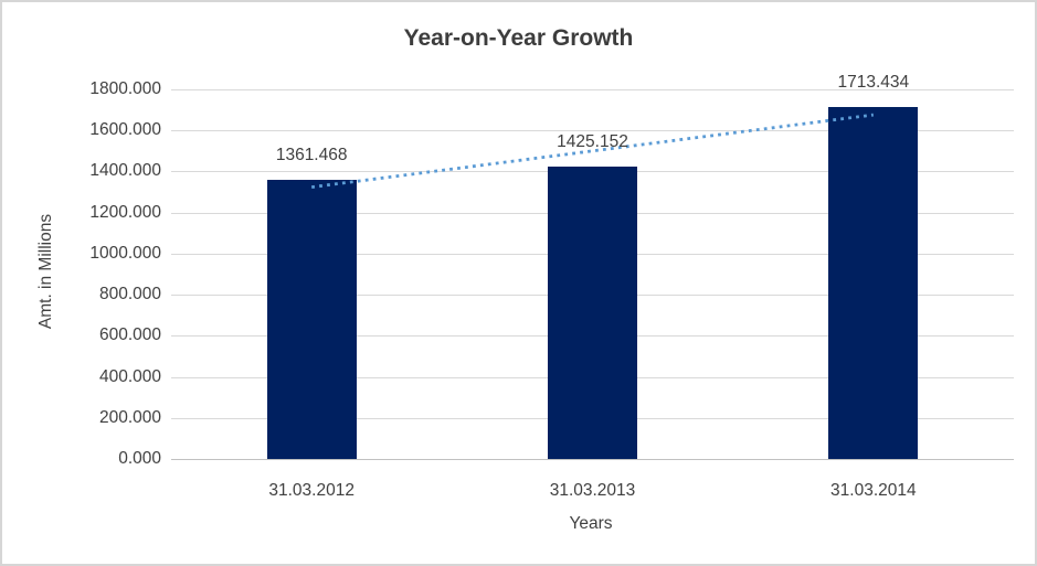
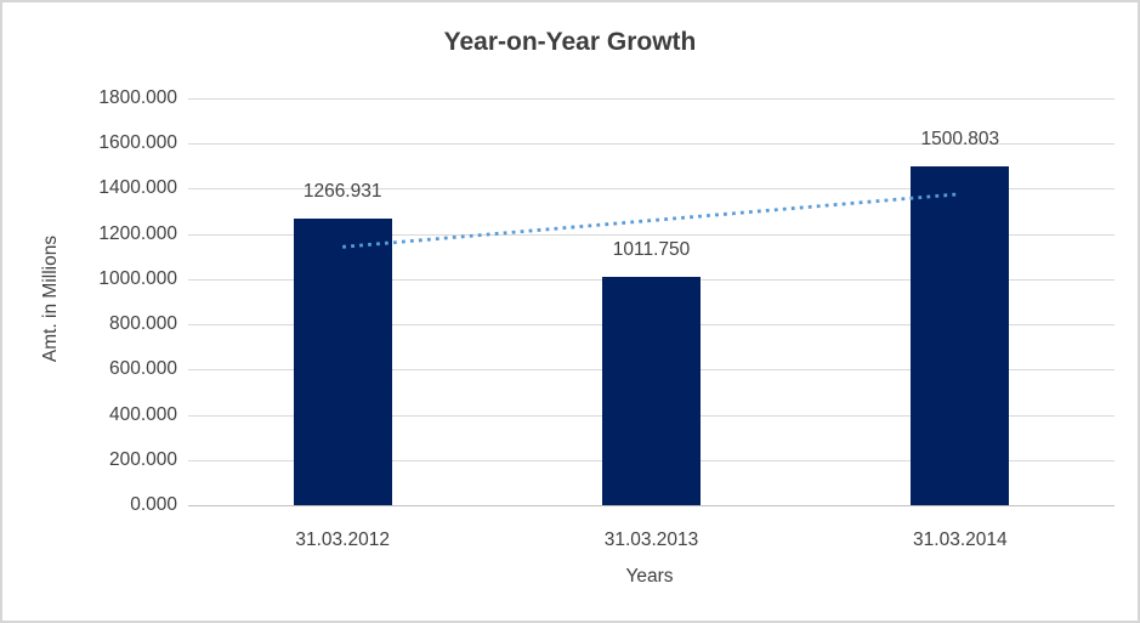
31.03.2012: 1361.468 -> 1266.931
31.03.2013: 1425.152 -> 1011.750
31.03.2014: 1713.434 -> 1500.803
